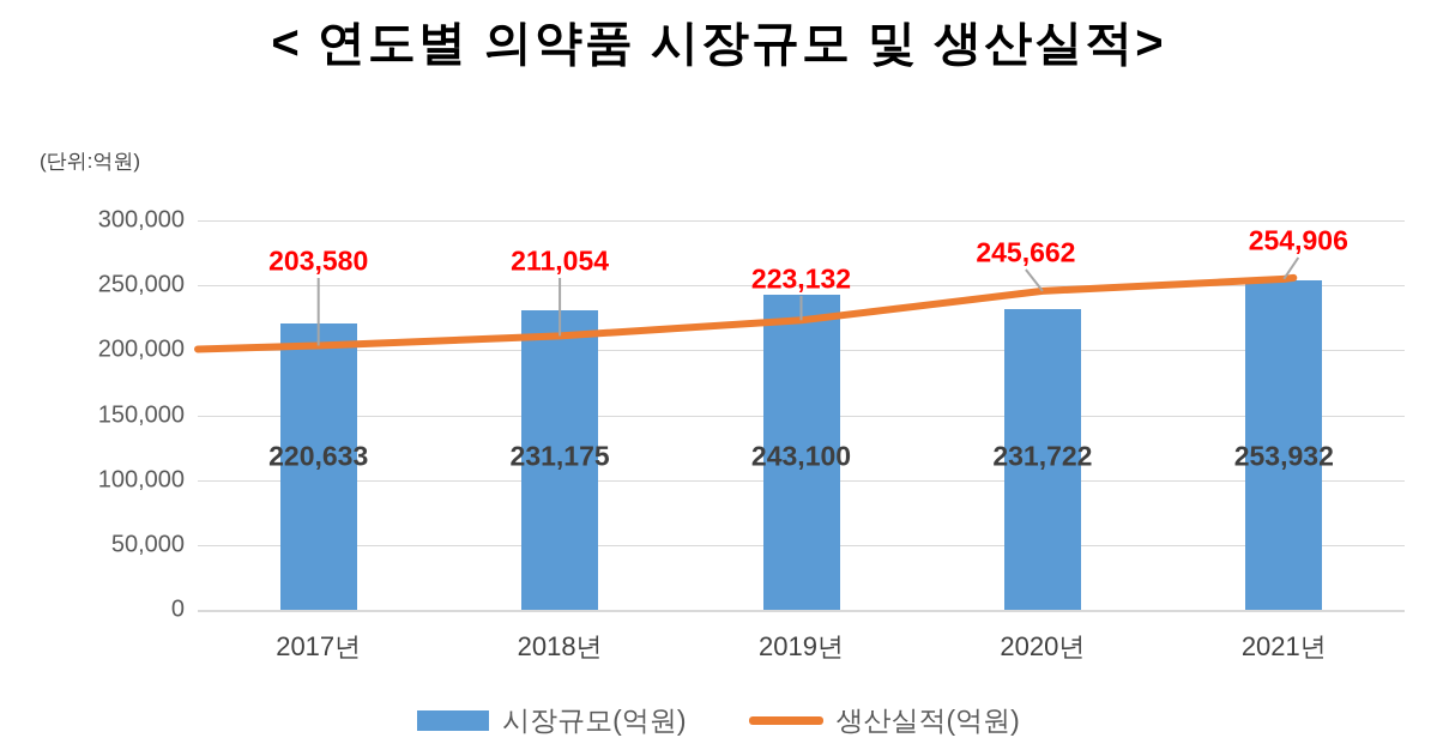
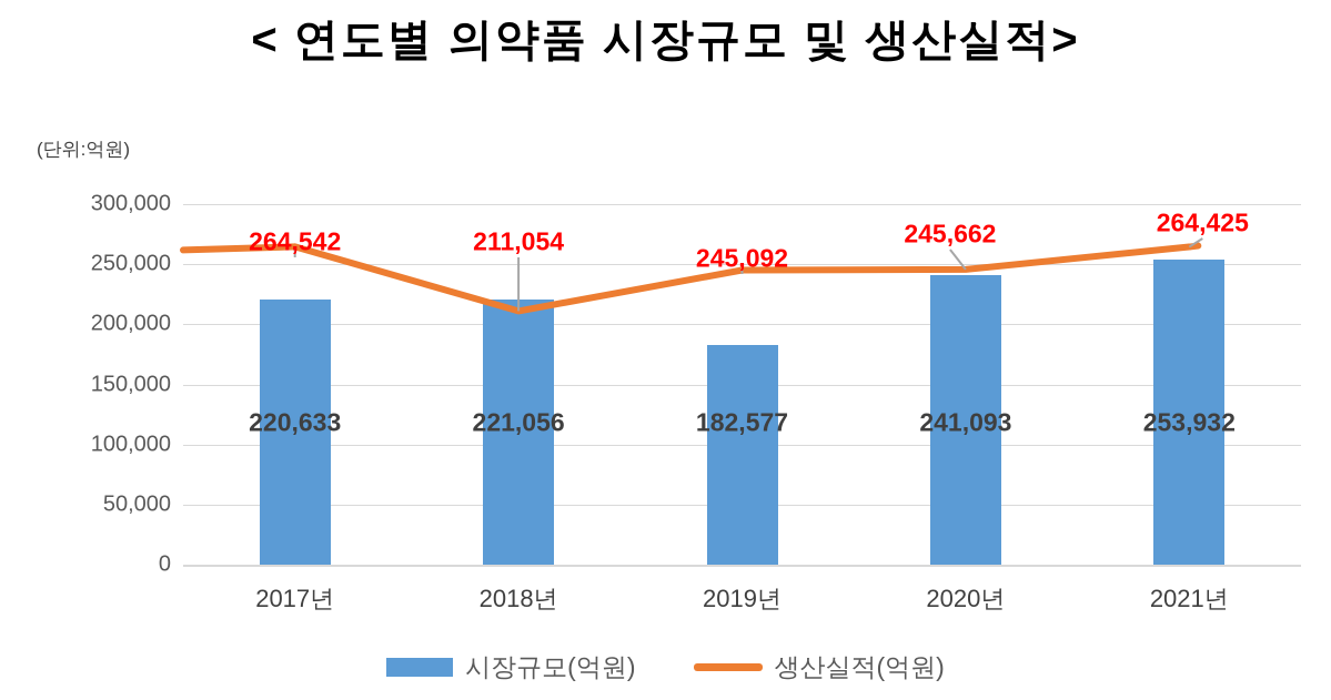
생산실적(억원)/2017년: 203,580 -> 264,542
시장규모(억원)/2018년: 231,175 -> 221,056
시장규모(억원)/2019년: 243,100 -> 182,577
생산실적(억원)/2019년: 223,132 -> 245,092
시장규모(억원)/2020년: 231,722 -> 241,093
생산실적(억원)/2021년: 254,906 -> 264,425
